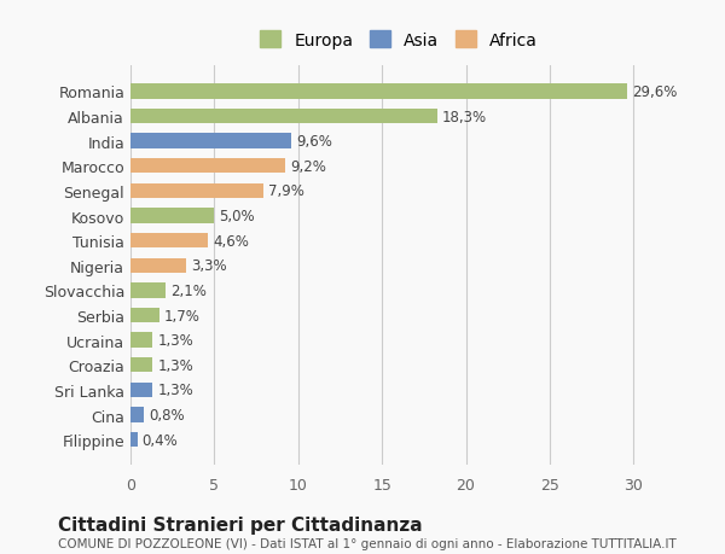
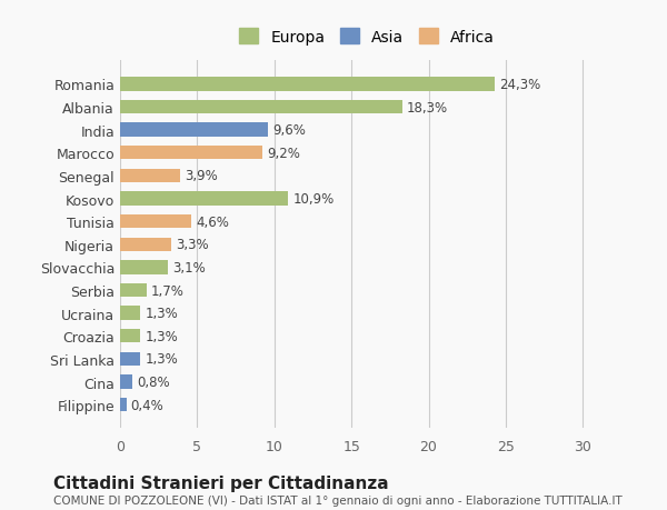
Romania: 29,6% -> 24,3%
Senegal: 7,9% -> 3,9%
Kosovo: 5,0% -> 10,9%
Slovacchia: 2,1% -> 3,1%
